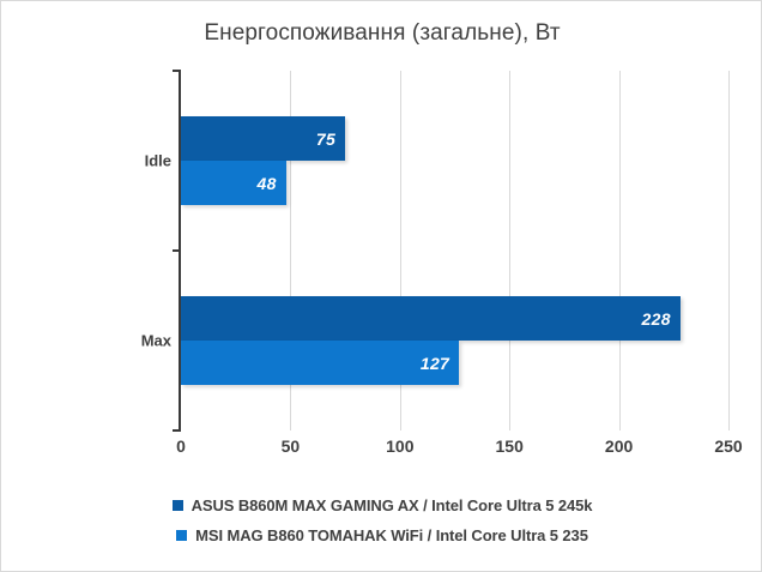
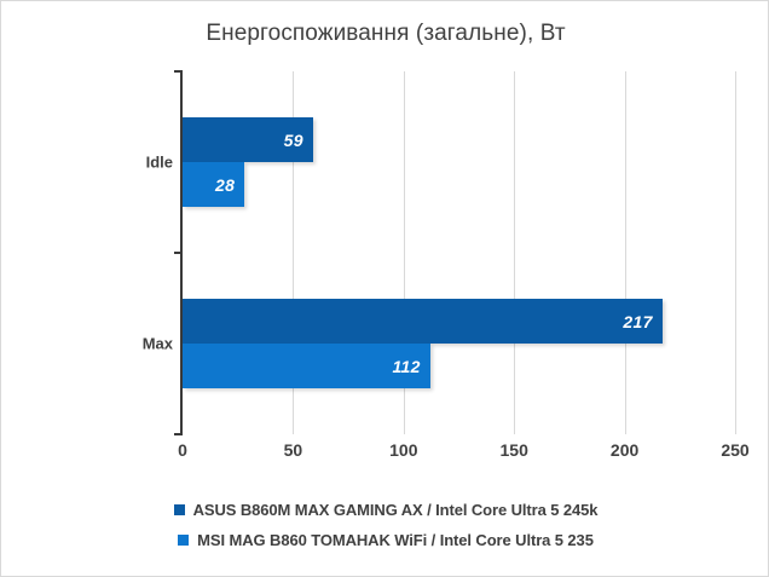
ASUS B860M MAX GAMING AX / Intel Core Ultra 5 245k/Idle: 75 -> 59
MSI MAG B860 TOMAHAK WiFi / Intel Core Ultra 5 235/Idle: 48 -> 28
ASUS B860M MAX GAMING AX / Intel Core Ultra 5 245k/Max: 228 -> 217
MSI MAG B860 TOMAHAK WiFi / Intel Core Ultra 5 235/Max: 127 -> 112
